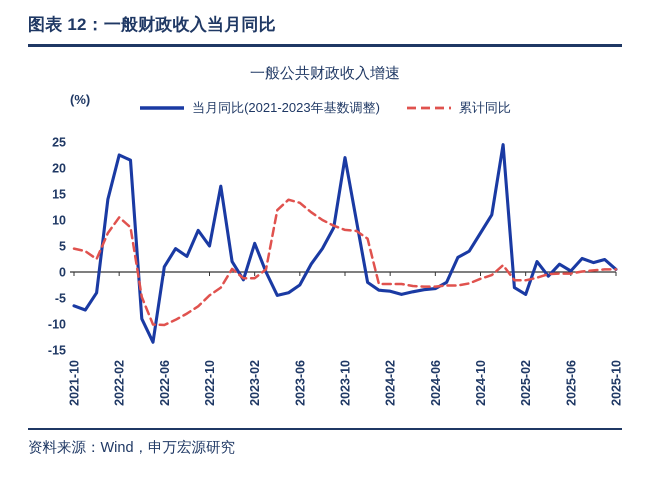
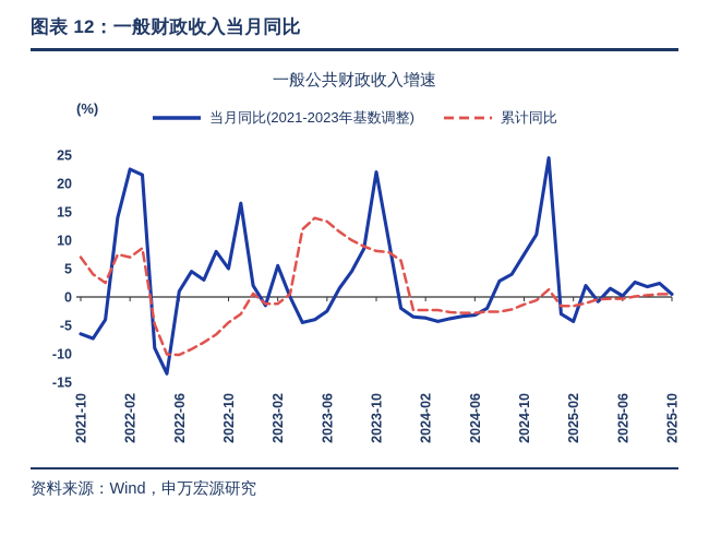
累计同比/2021-10: 4 -> 7
累计同比/2022-02: 10 -> 7
